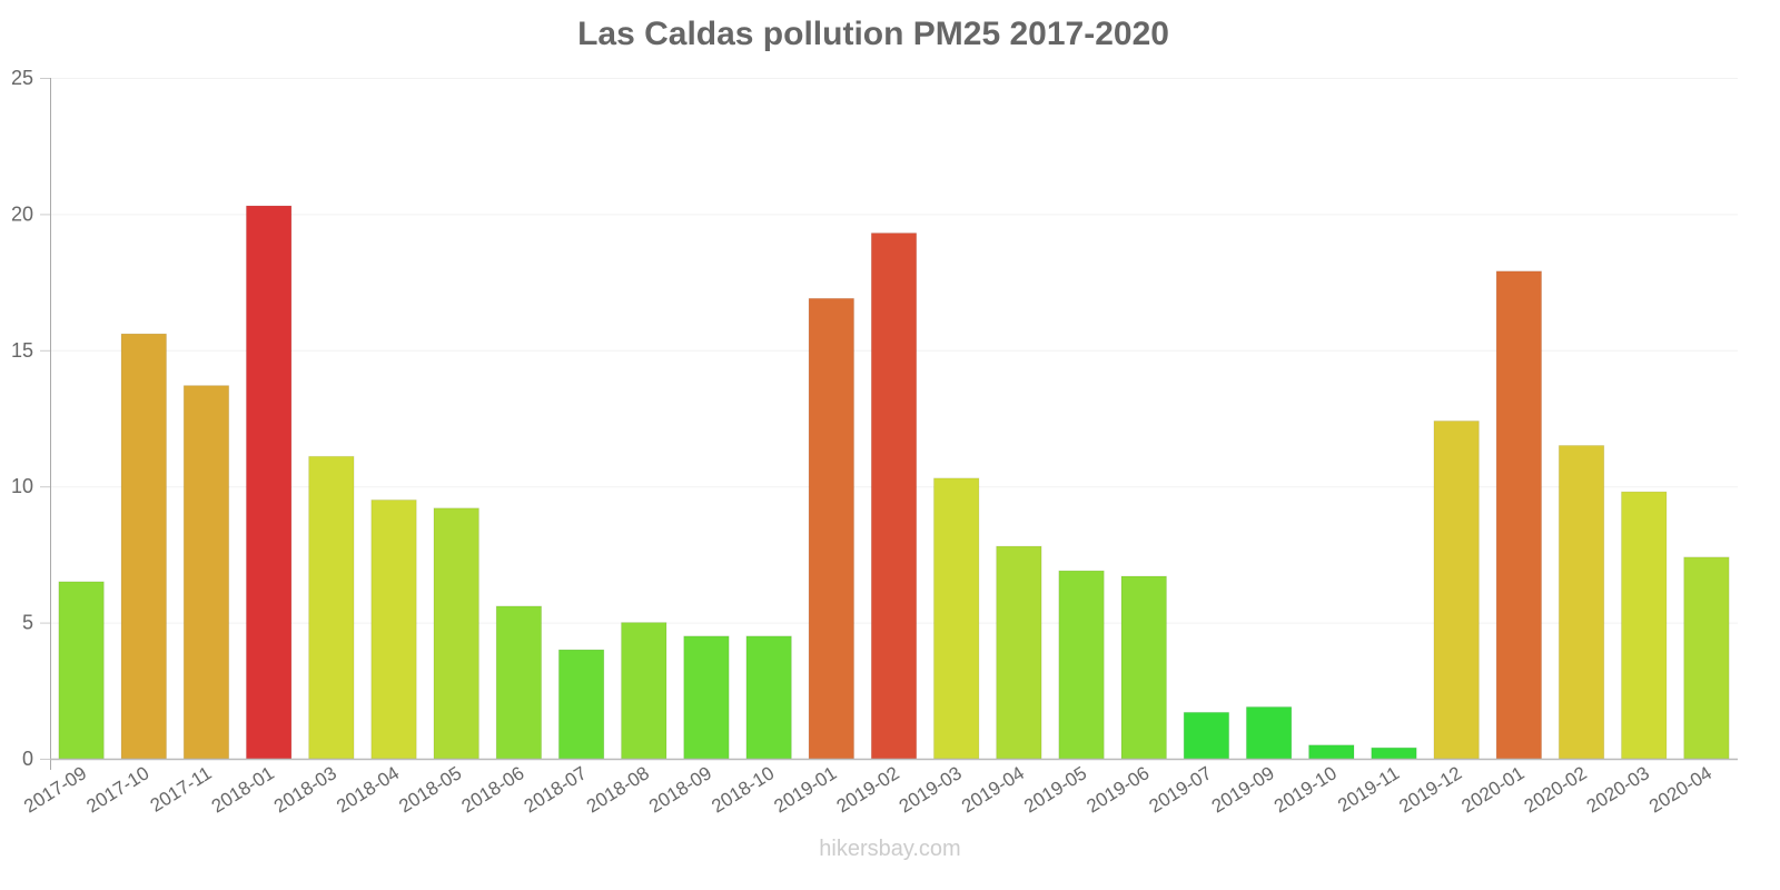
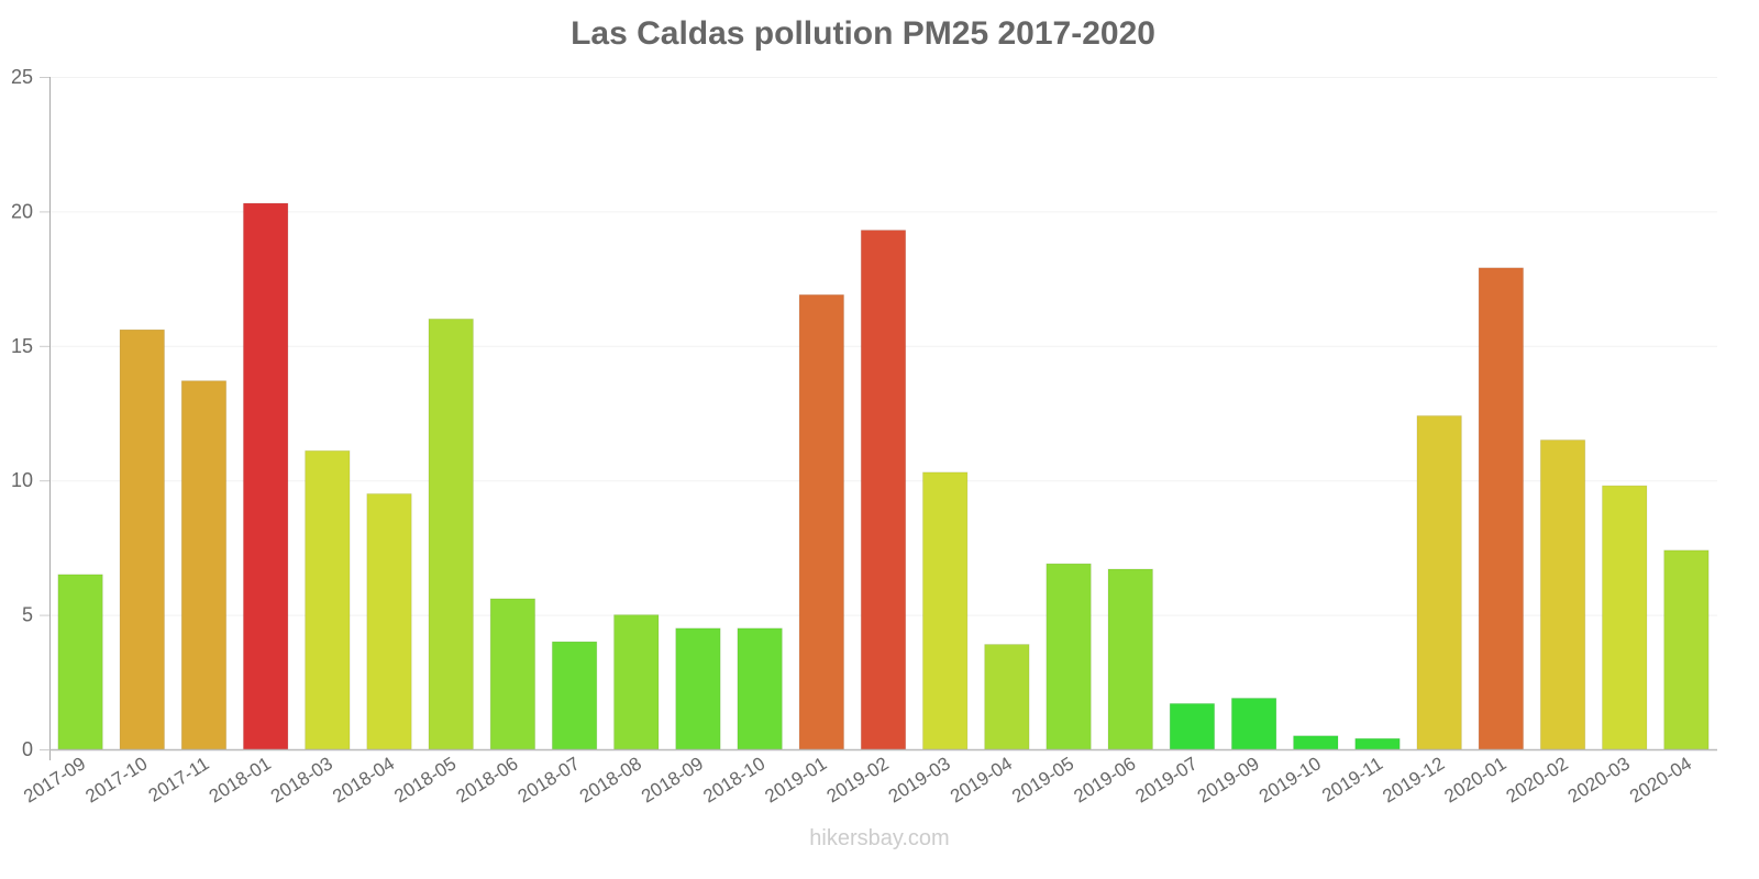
2018-05: 9.2 -> 16.0
2019-04: 7.8 -> 3.9
